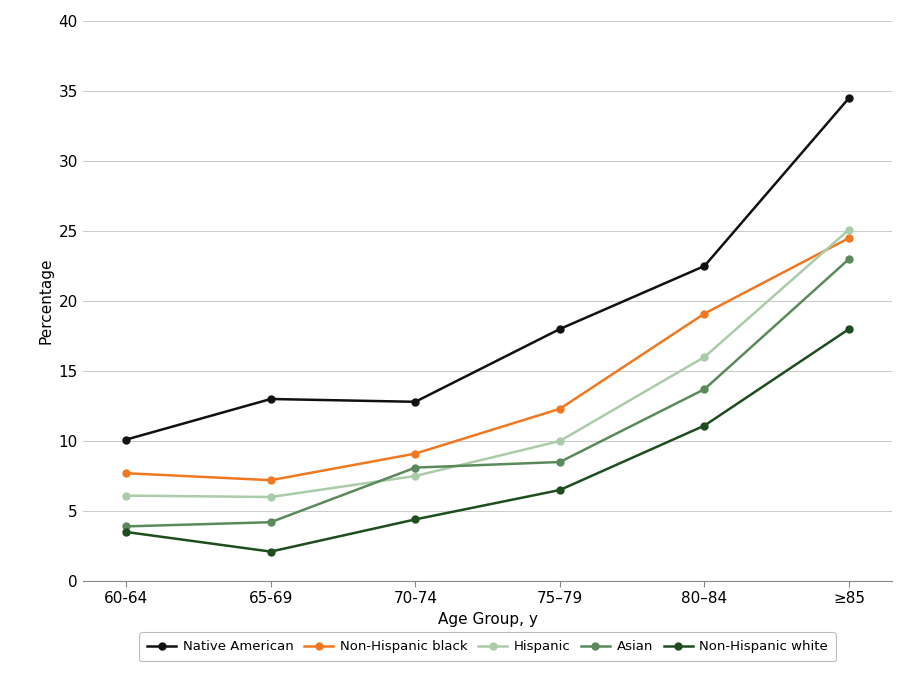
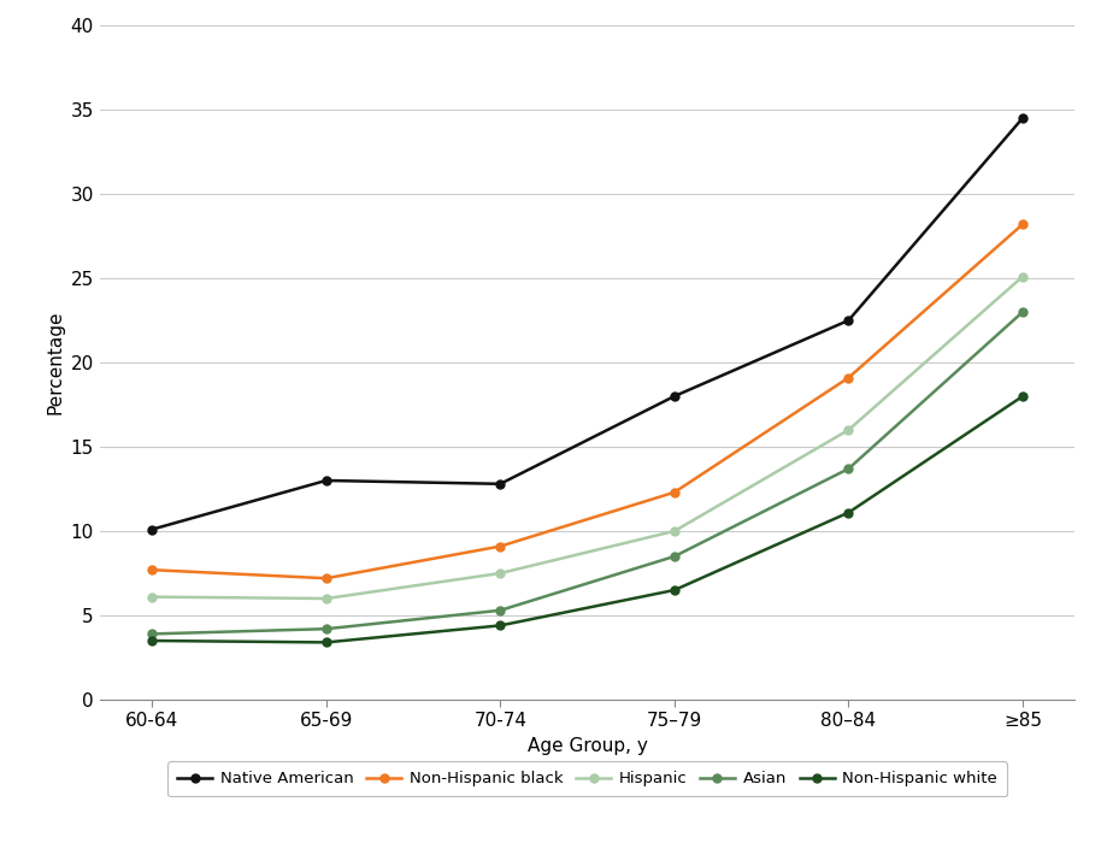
Non-Hispanic white/65-69: 2.1 -> 3.4
Asian/70-74: 8.1 -> 5.3
Non-Hispanic black/≥85: 24.5 -> 28.2
